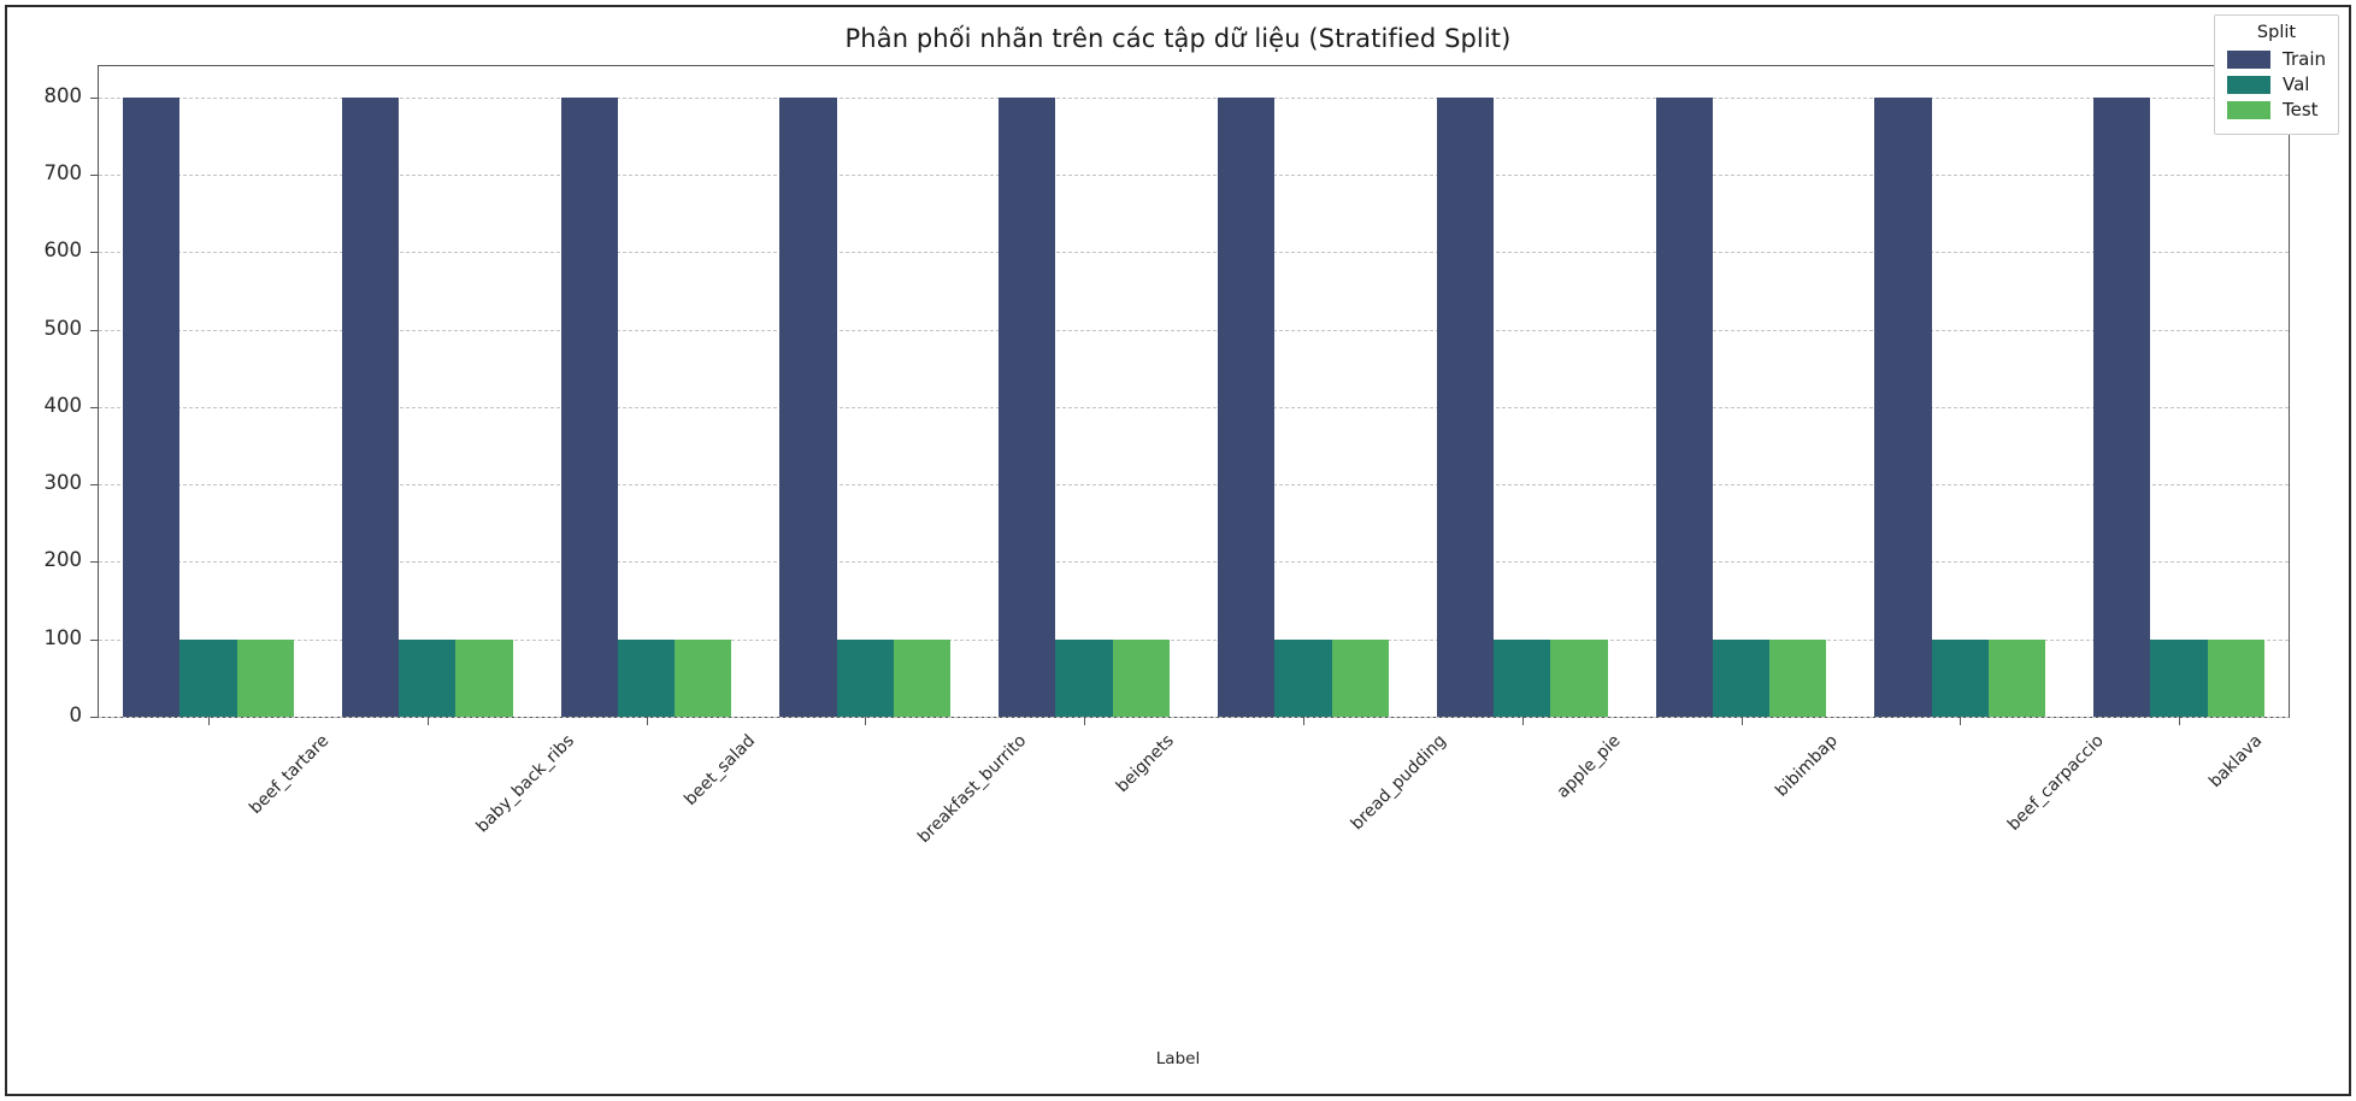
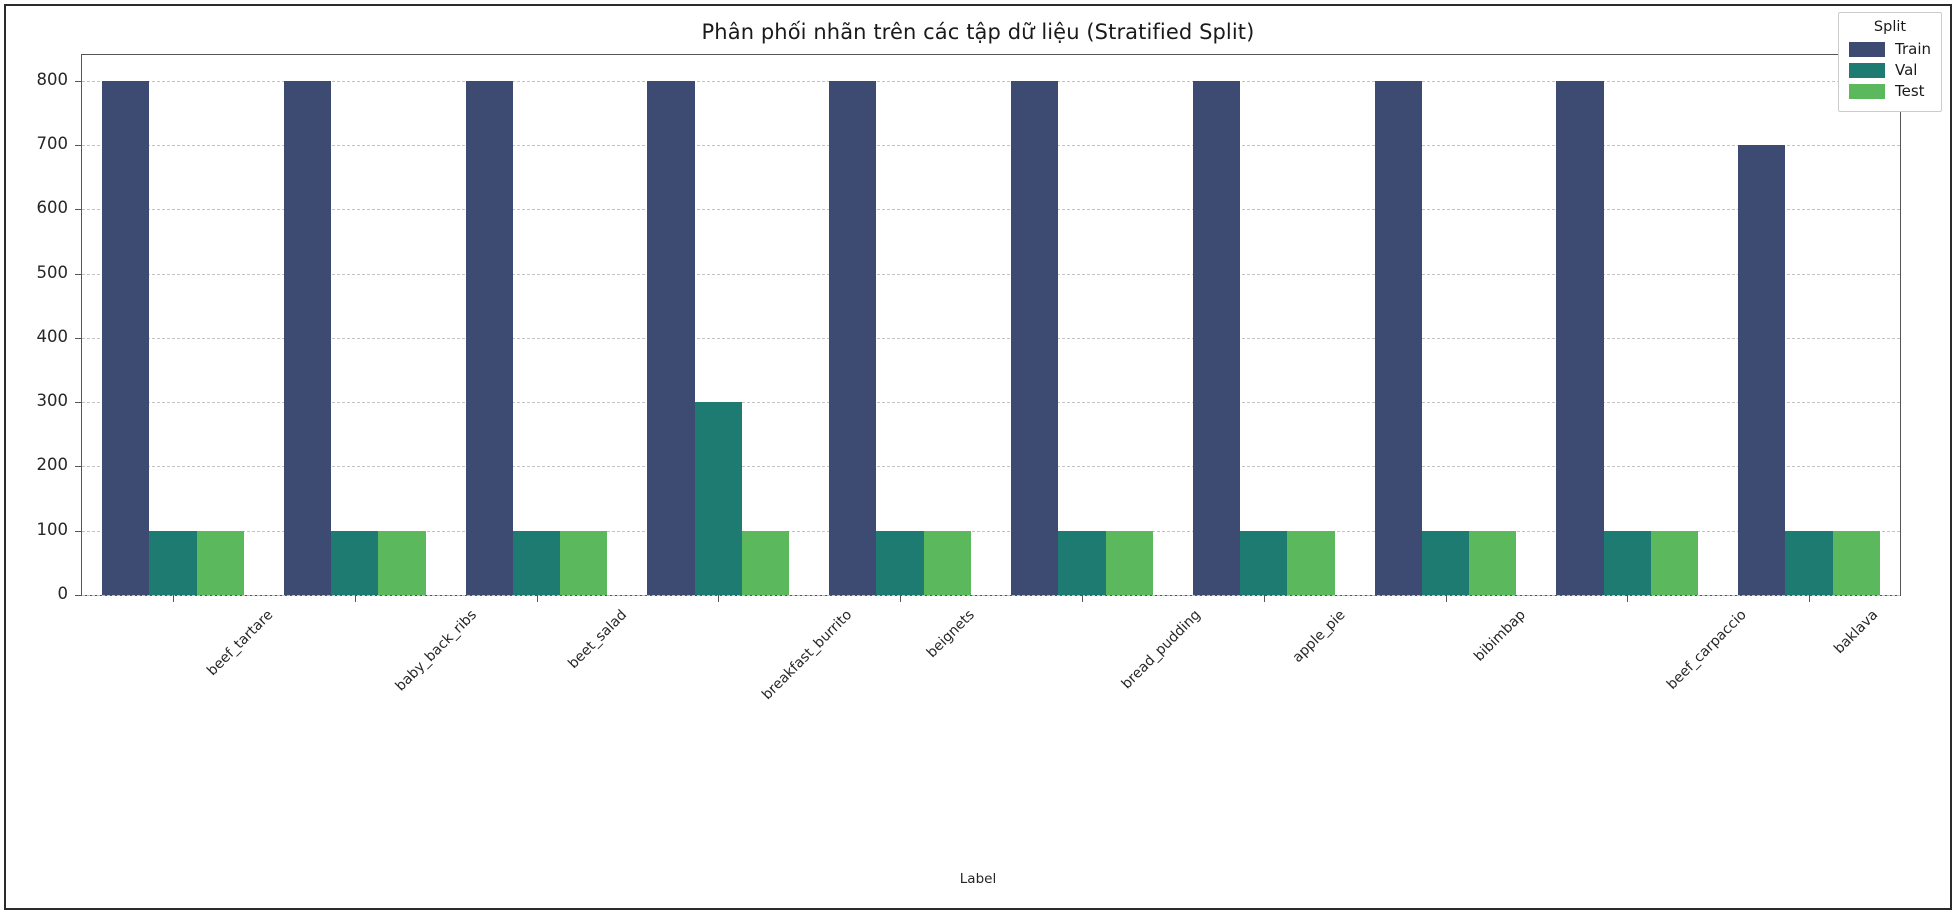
Val/breakfast_burrito: 100 -> 300
Train/baklava: 800 -> 700
